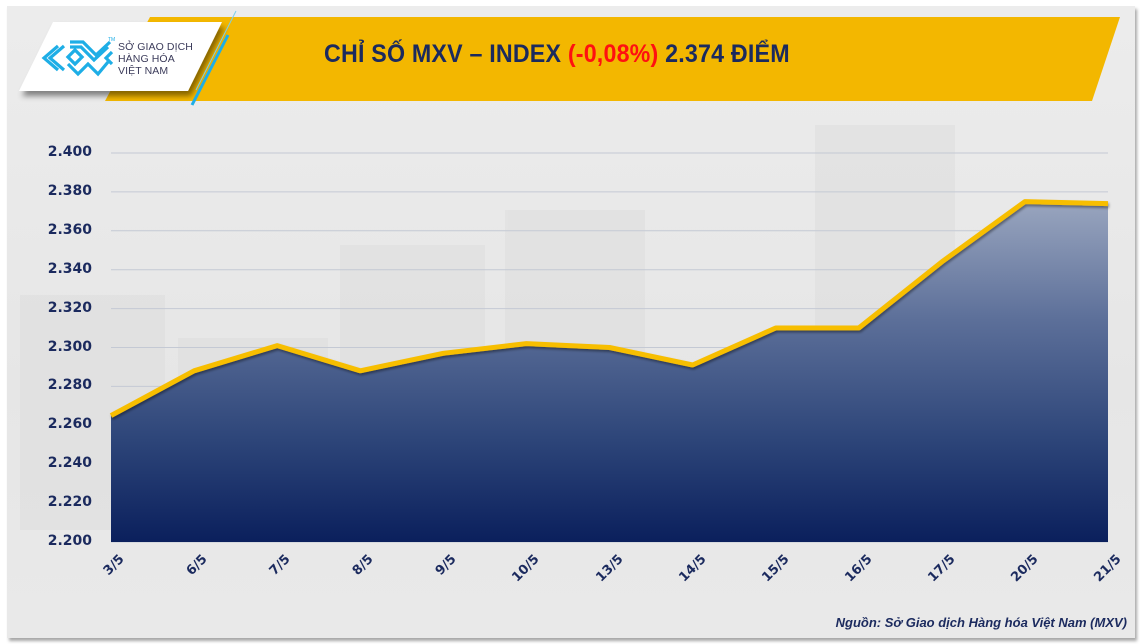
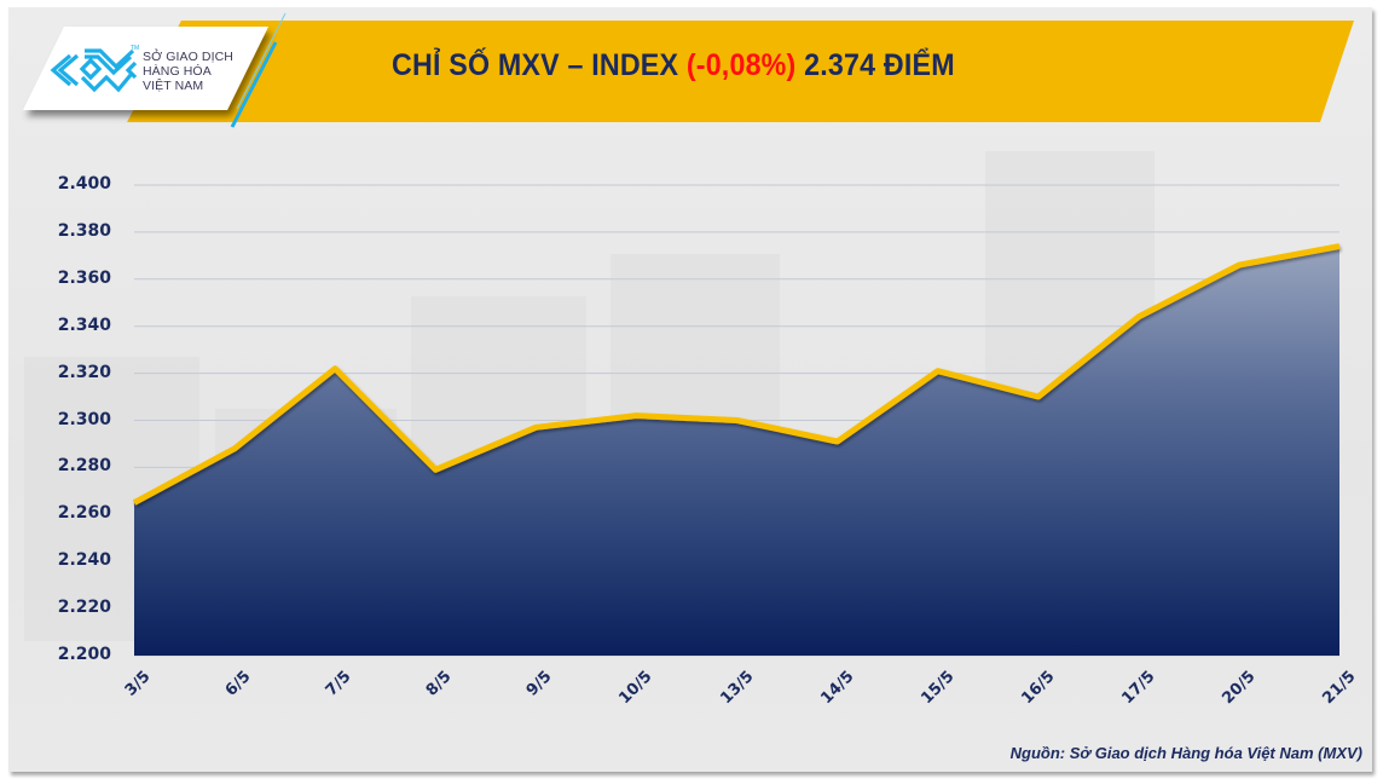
7/5: 2301 -> 2322
8/5: 2288 -> 2279
15/5: 2310 -> 2321
20/5: 2375 -> 2366
